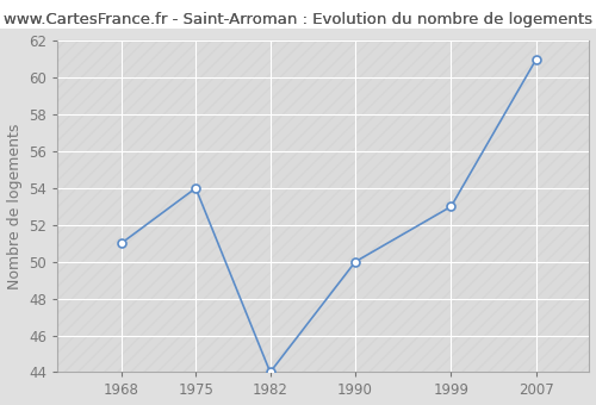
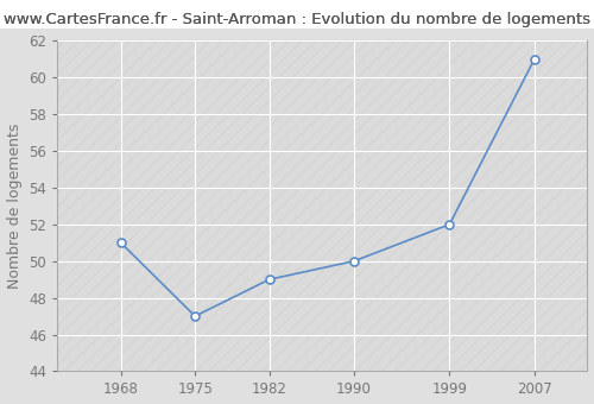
1975: 54 -> 47
1982: 44 -> 49
1999: 53 -> 52
